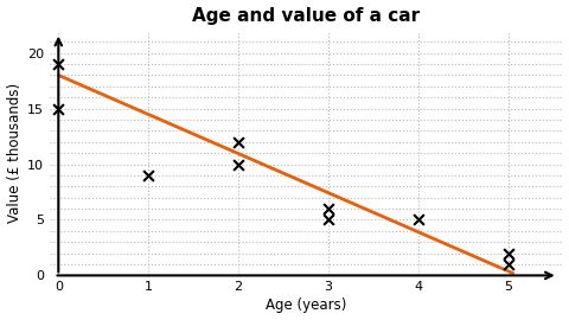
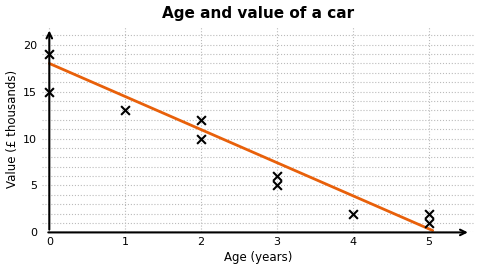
1: 9 -> 13
4: 5 -> 2
